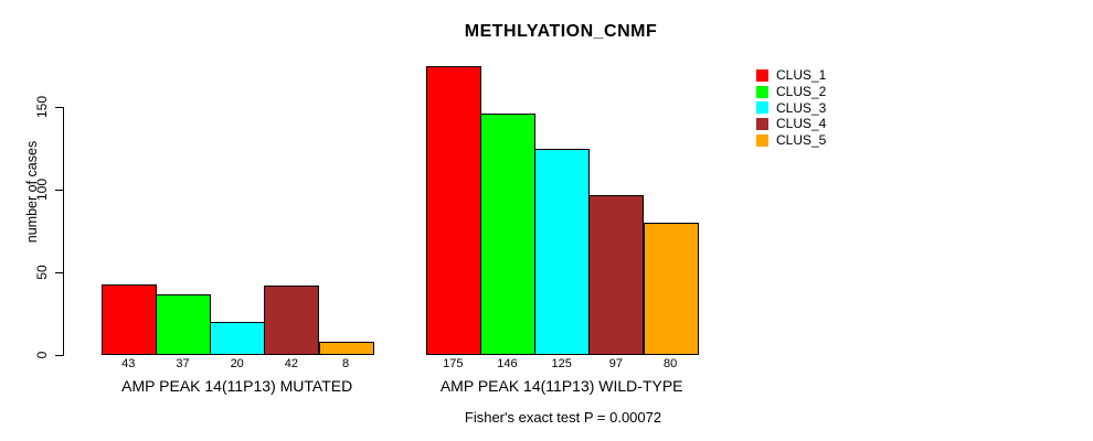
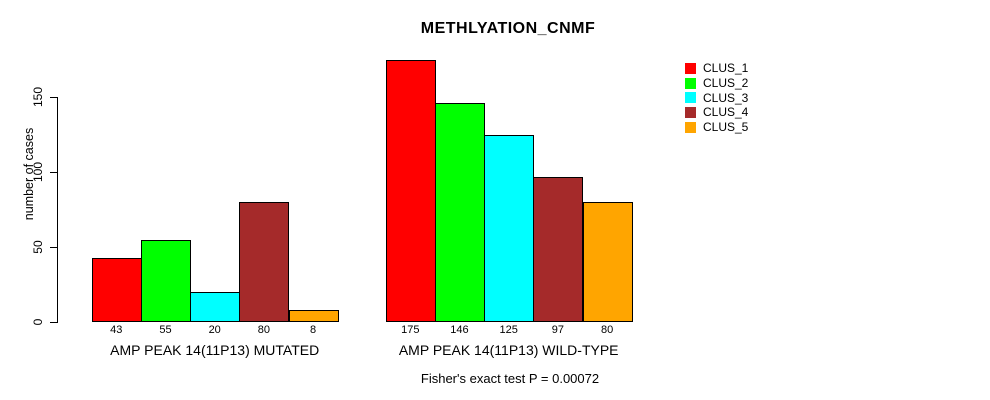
CLUS_2/AMP PEAK 14(11P13) MUTATED: 37 -> 55
CLUS_4/AMP PEAK 14(11P13) MUTATED: 42 -> 80
